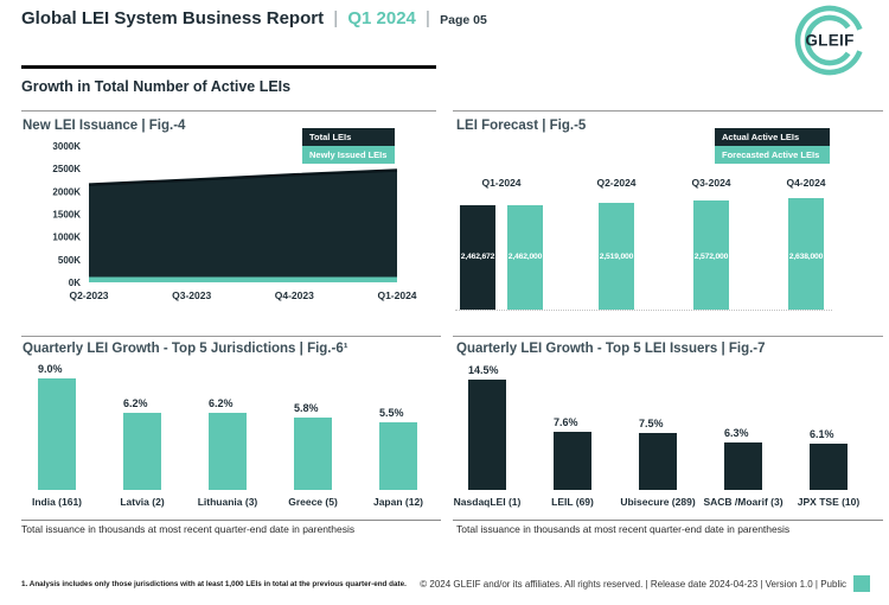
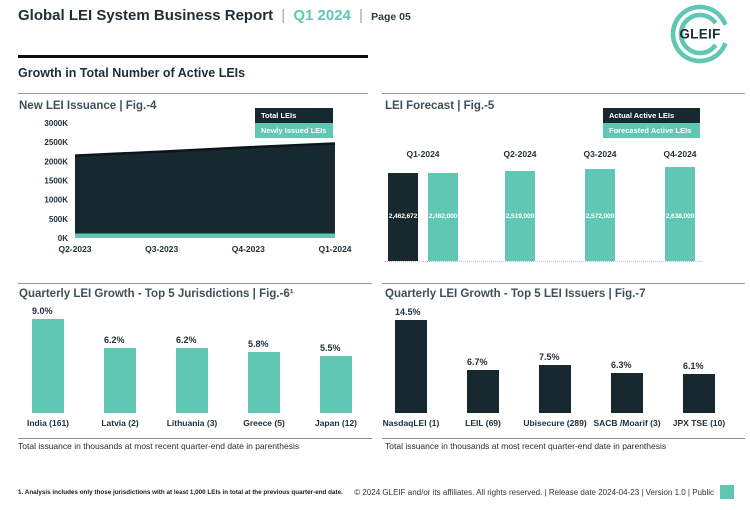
Quarterly LEI Growth - Top 5 LEI Issuers | Fig.-7/LEIL (69): 7.6% -> 6.7%
